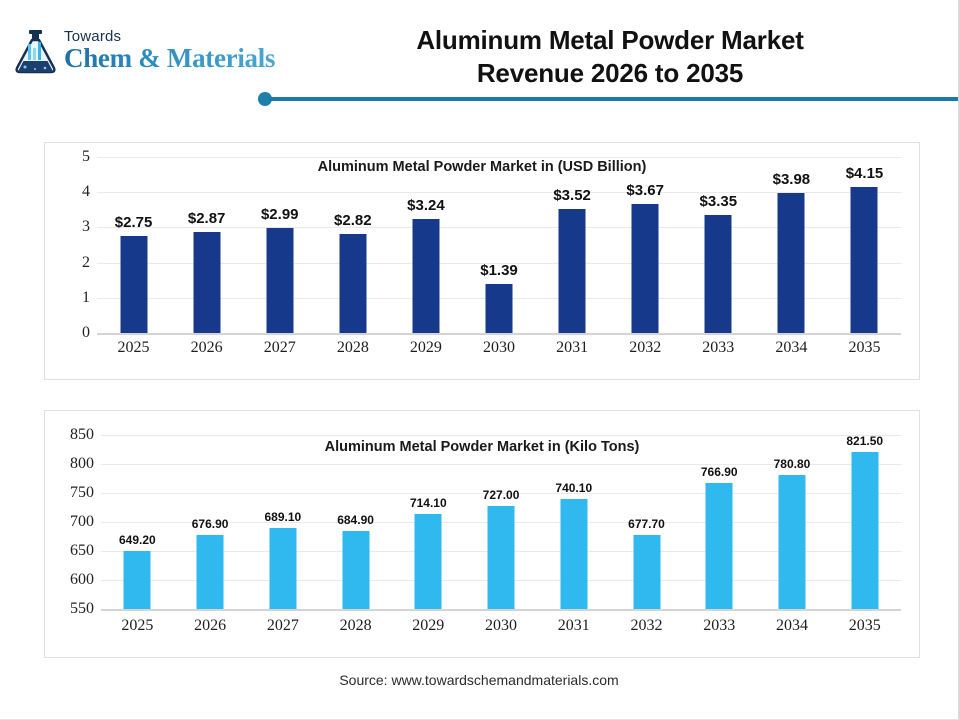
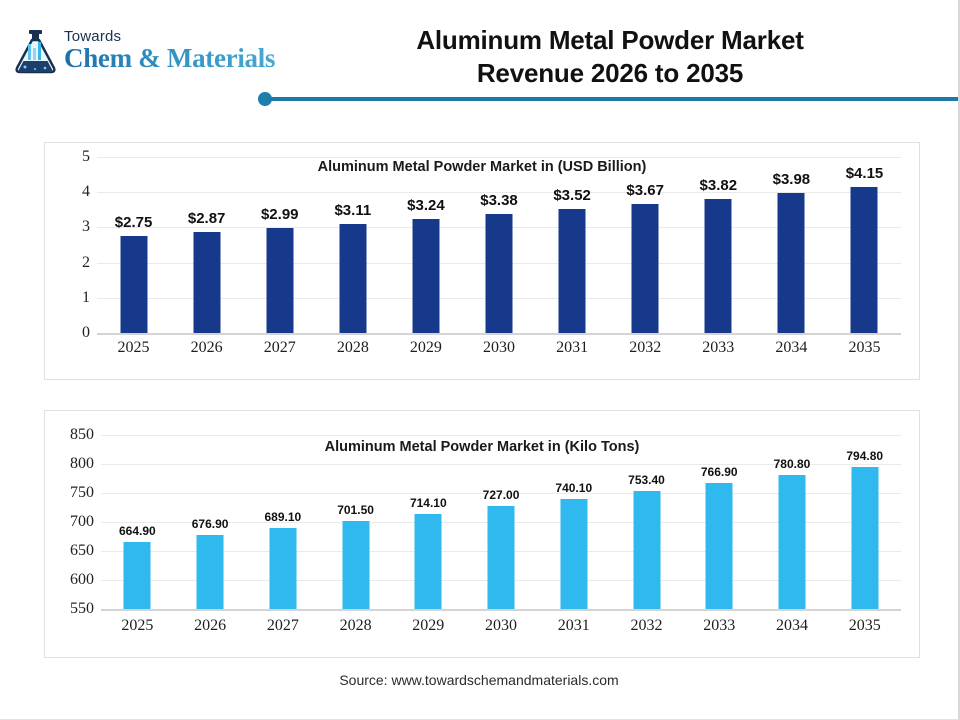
Aluminum Metal Powder Market in (USD Billion)/2028: $2.82 -> $3.11
Aluminum Metal Powder Market in (USD Billion)/2030: $1.39 -> $3.38
Aluminum Metal Powder Market in (USD Billion)/2033: $3.35 -> $3.82
Aluminum Metal Powder Market in (Kilo Tons)/2025: 649.20 -> 664.90
Aluminum Metal Powder Market in (Kilo Tons)/2028: 684.90 -> 701.50
Aluminum Metal Powder Market in (Kilo Tons)/2032: 677.70 -> 753.40
Aluminum Metal Powder Market in (Kilo Tons)/2035: 821.50 -> 794.80
